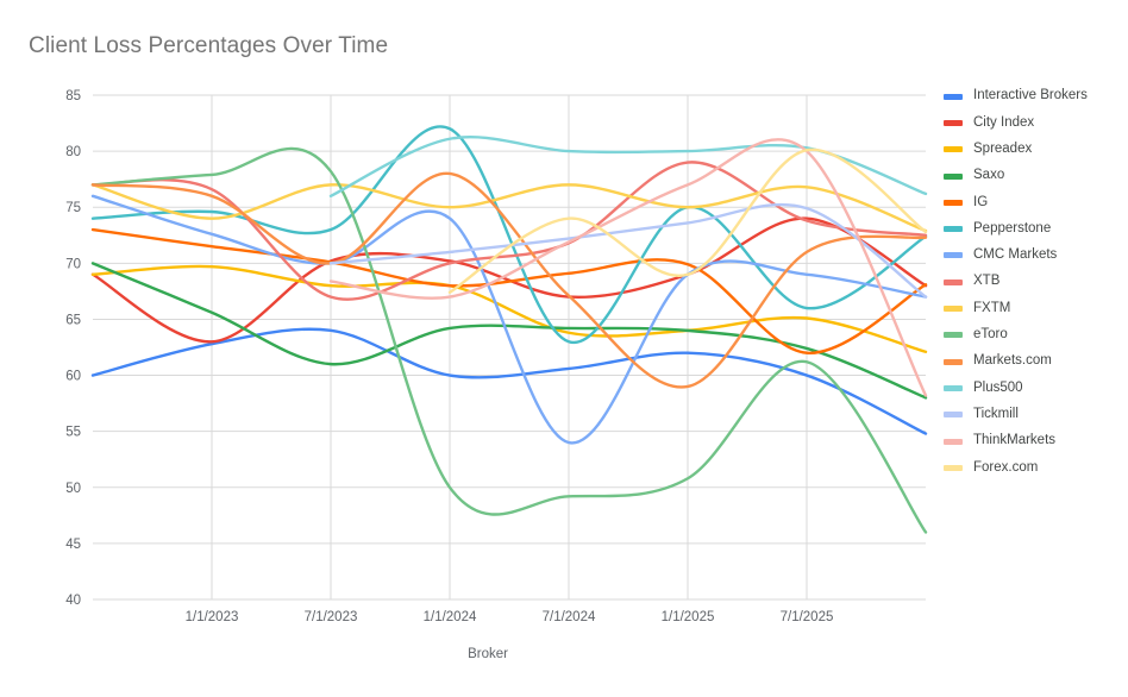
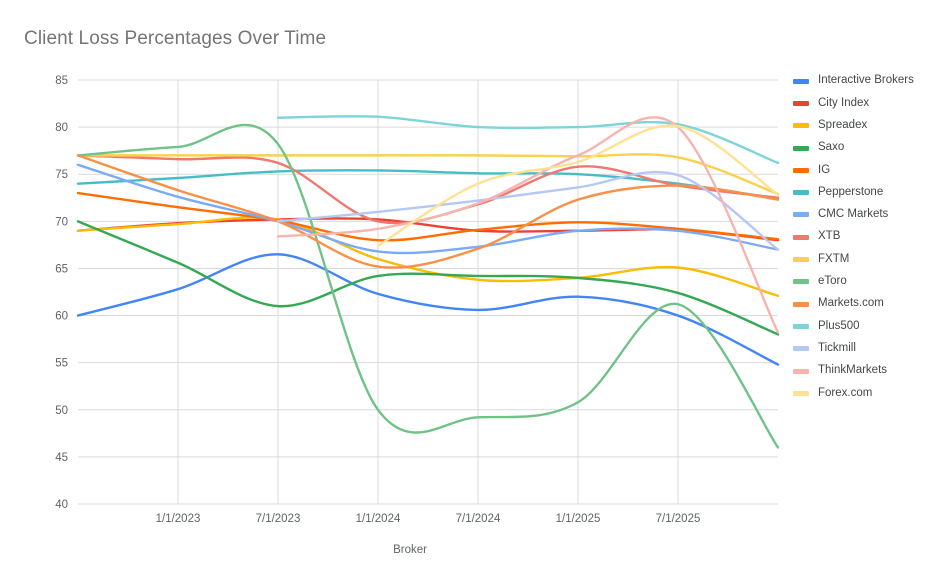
City Index/1/1/2023: 63 -> 70
FXTM/1/1/2023: 74 -> 77
Markets.com/1/1/2023: 76 -> 73
Interactive Brokers/7/1/2023: 64 -> 66
Spreadex/7/1/2023: 68 -> 70
Pepperstone/7/1/2023: 73 -> 75
XTB/7/1/2023: 67 -> 76
Plus500/7/1/2023: 76 -> 81
Interactive Brokers/1/1/2024: 60 -> 62
Spreadex/1/1/2024: 68 -> 66
Pepperstone/1/1/2024: 82 -> 75
CMC Markets/1/1/2024: 74 -> 67
FXTM/1/1/2024: 75 -> 77
Markets.com/1/1/2024: 78 -> 65
ThinkMarkets/1/1/2024: 67 -> 69
City Index/7/1/2024: 67 -> 69
Pepperstone/7/1/2024: 63 -> 75
CMC Markets/7/1/2024: 54 -> 67
XTB/1/1/2025: 79 -> 76
FXTM/1/1/2025: 75 -> 77
Markets.com/1/1/2025: 59 -> 72
Forex.com/1/1/2025: 69 -> 76
City Index/7/1/2025: 74 -> 69
IG/7/1/2025: 62 -> 69
Pepperstone/7/1/2025: 66 -> 74
Markets.com/7/1/2025: 71 -> 74
